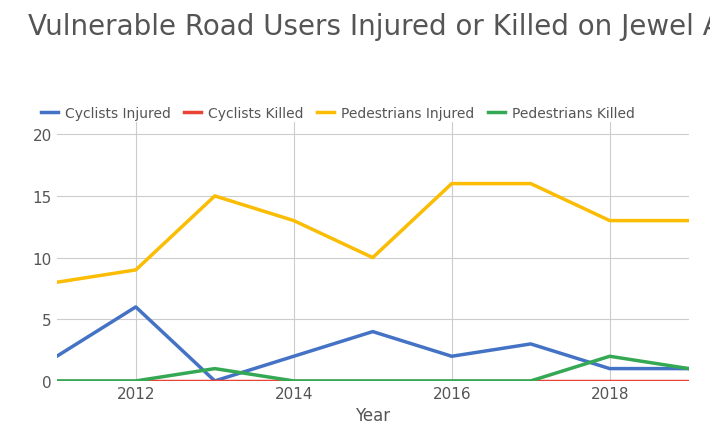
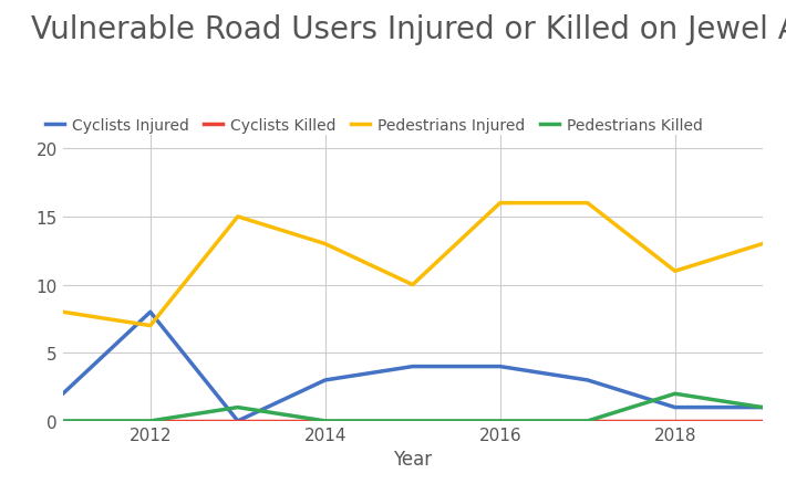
Cyclists Injured/2012: 6 -> 8
Pedestrians Injured/2012: 9 -> 7
Cyclists Injured/2014: 2 -> 3
Cyclists Injured/2016: 2 -> 4
Pedestrians Injured/2018: 13 -> 11
